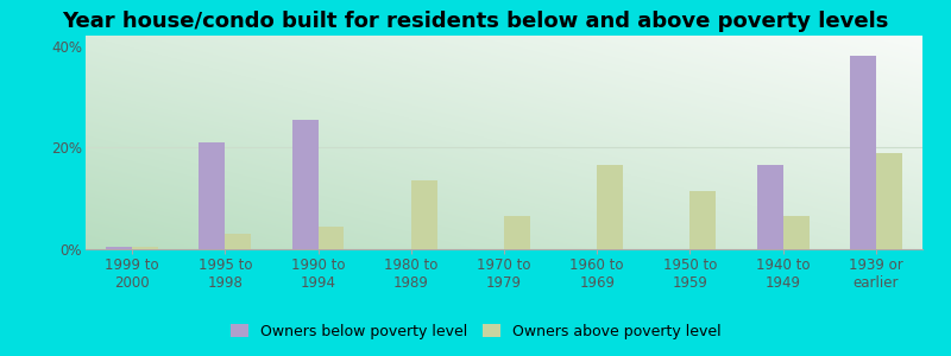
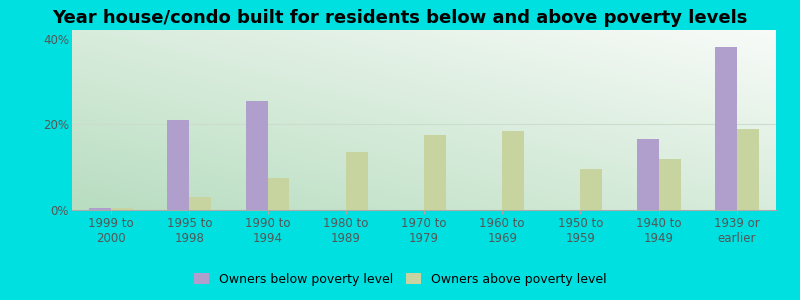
Owners above poverty level/1990 to 1994: 4.5% -> 7.5%
Owners above poverty level/1970 to 1979: 6.5% -> 17.5%
Owners above poverty level/1960 to 1969: 16.5% -> 18.5%
Owners above poverty level/1950 to 1959: 11.5% -> 9.5%
Owners above poverty level/1940 to 1949: 6.5% -> 12.0%
